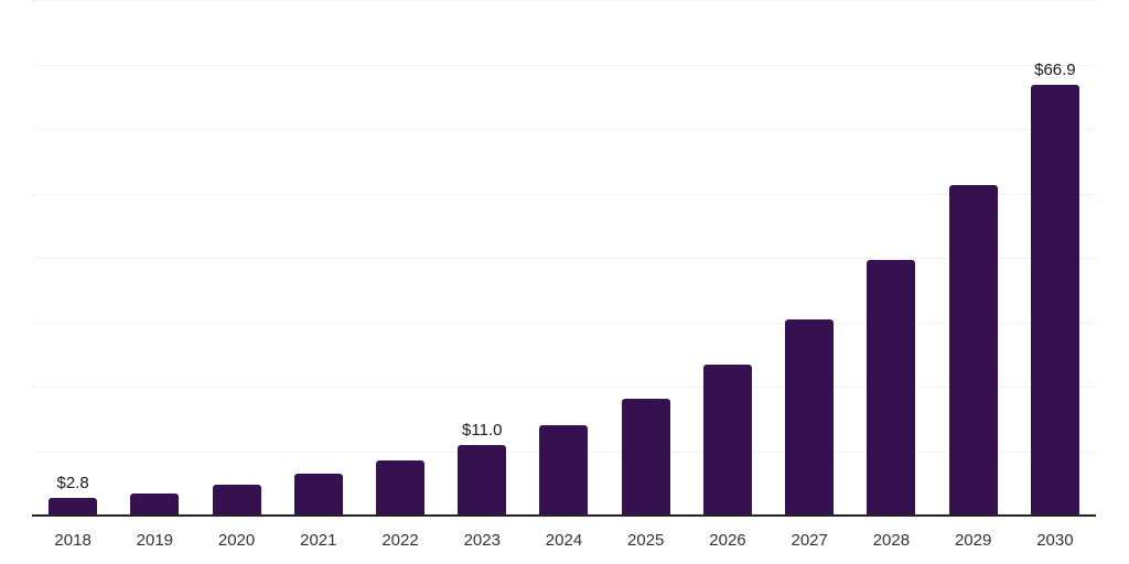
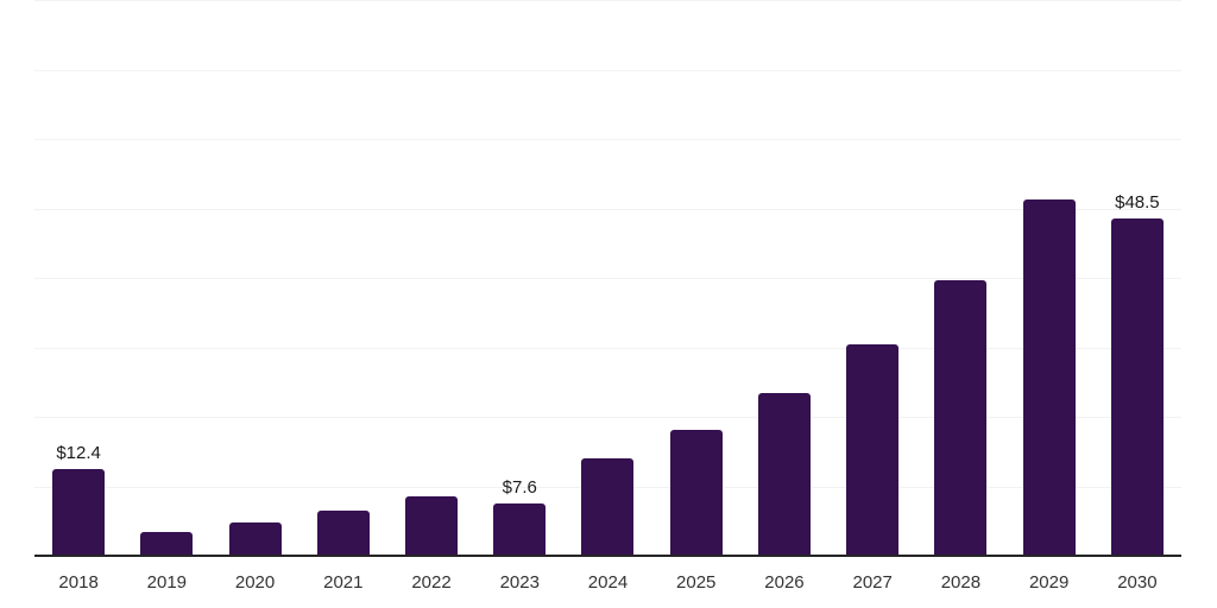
2018: $2.8 -> $12.4
2023: $11.0 -> $7.6
2030: $66.9 -> $48.5
